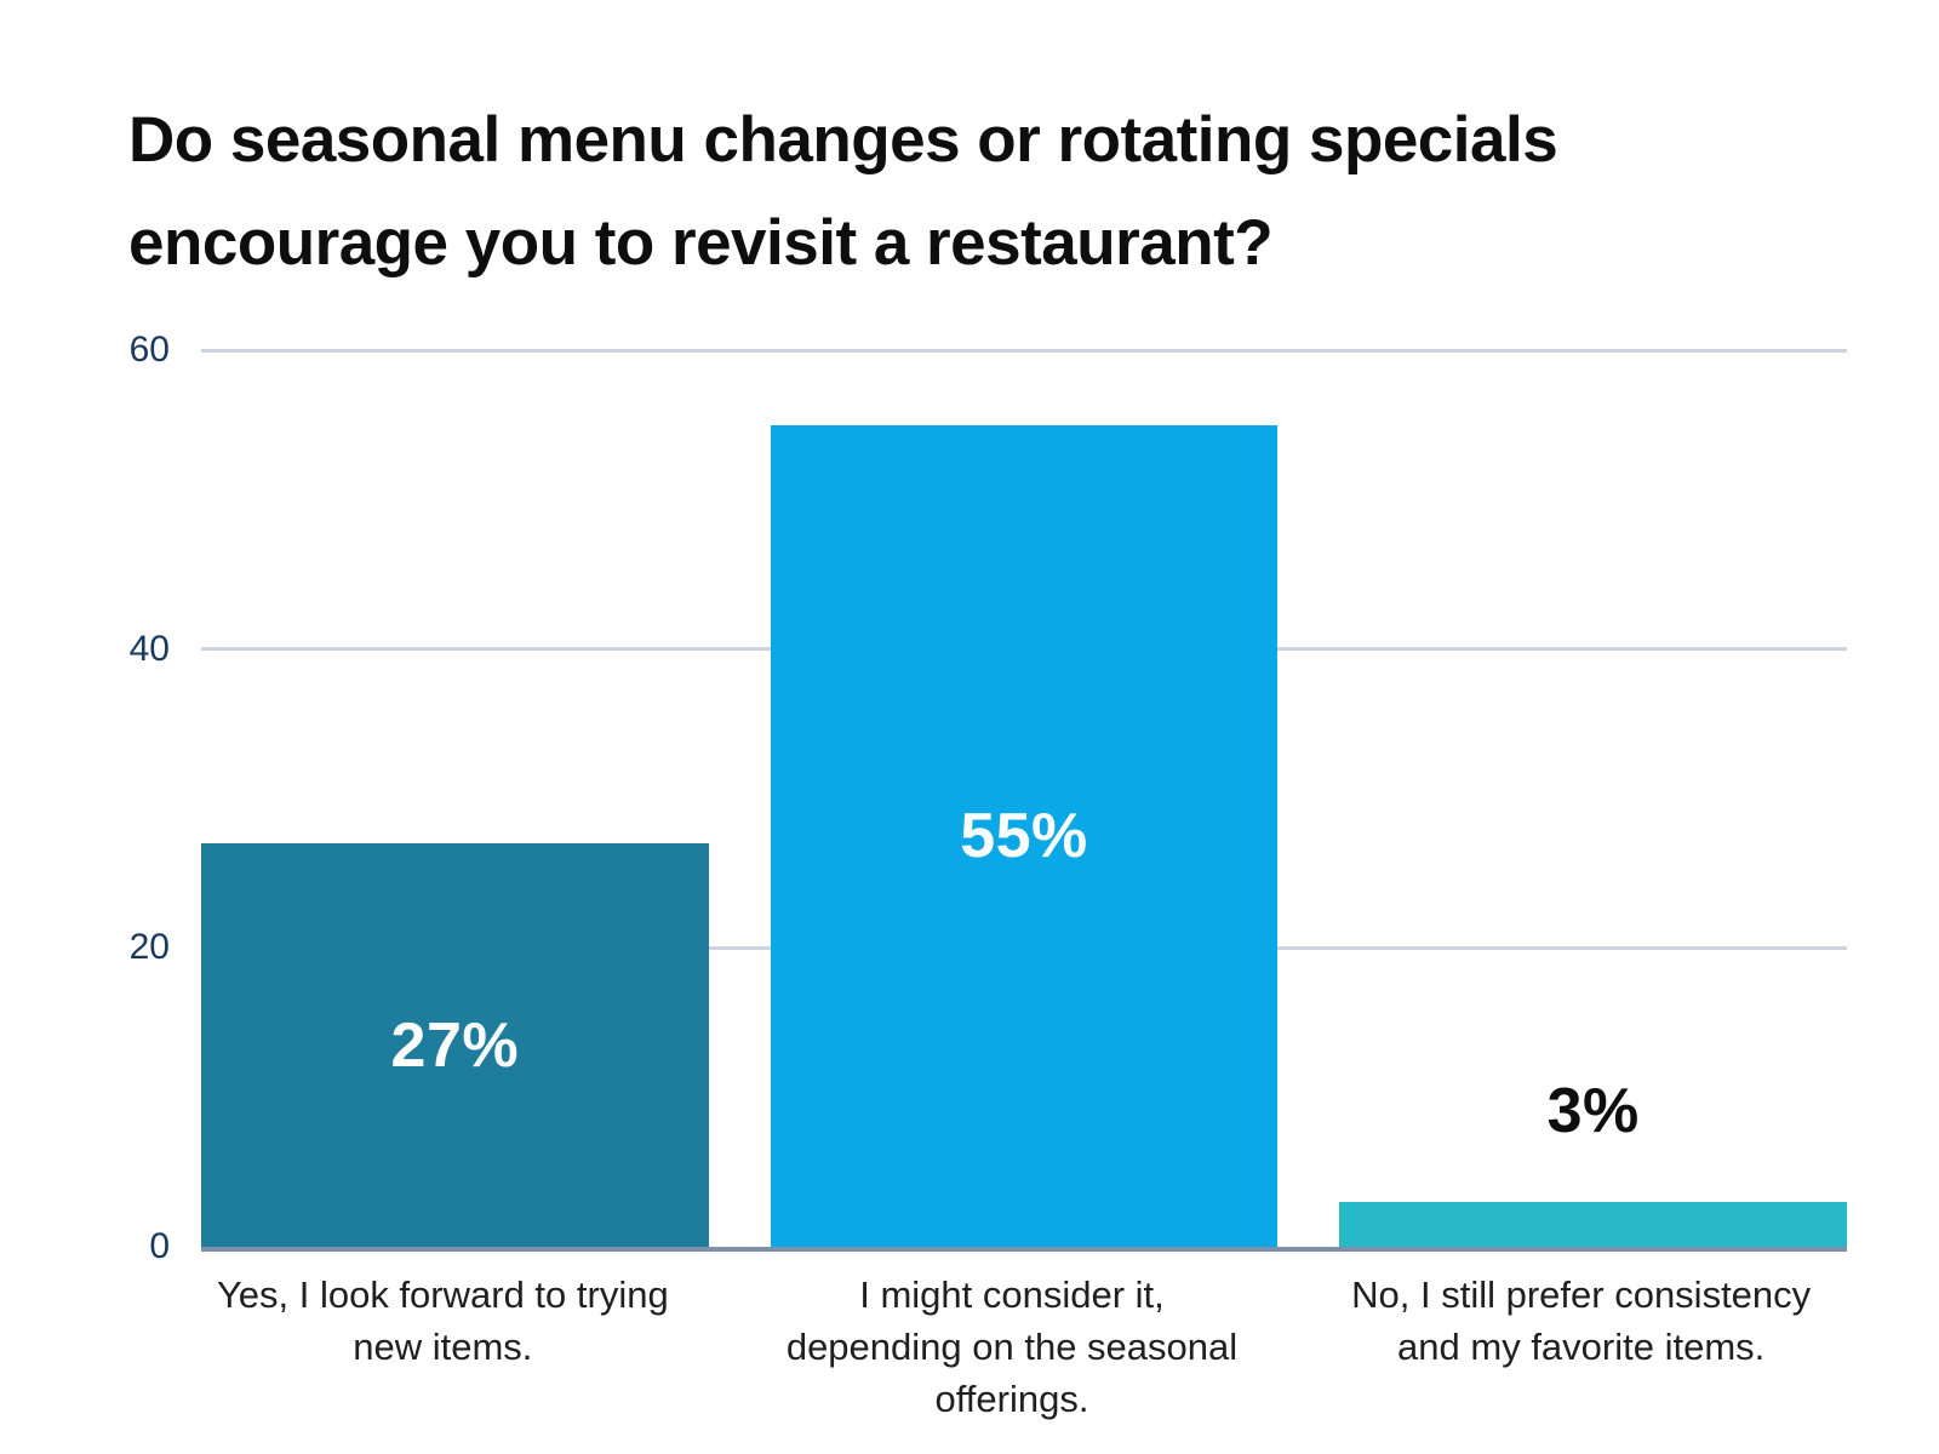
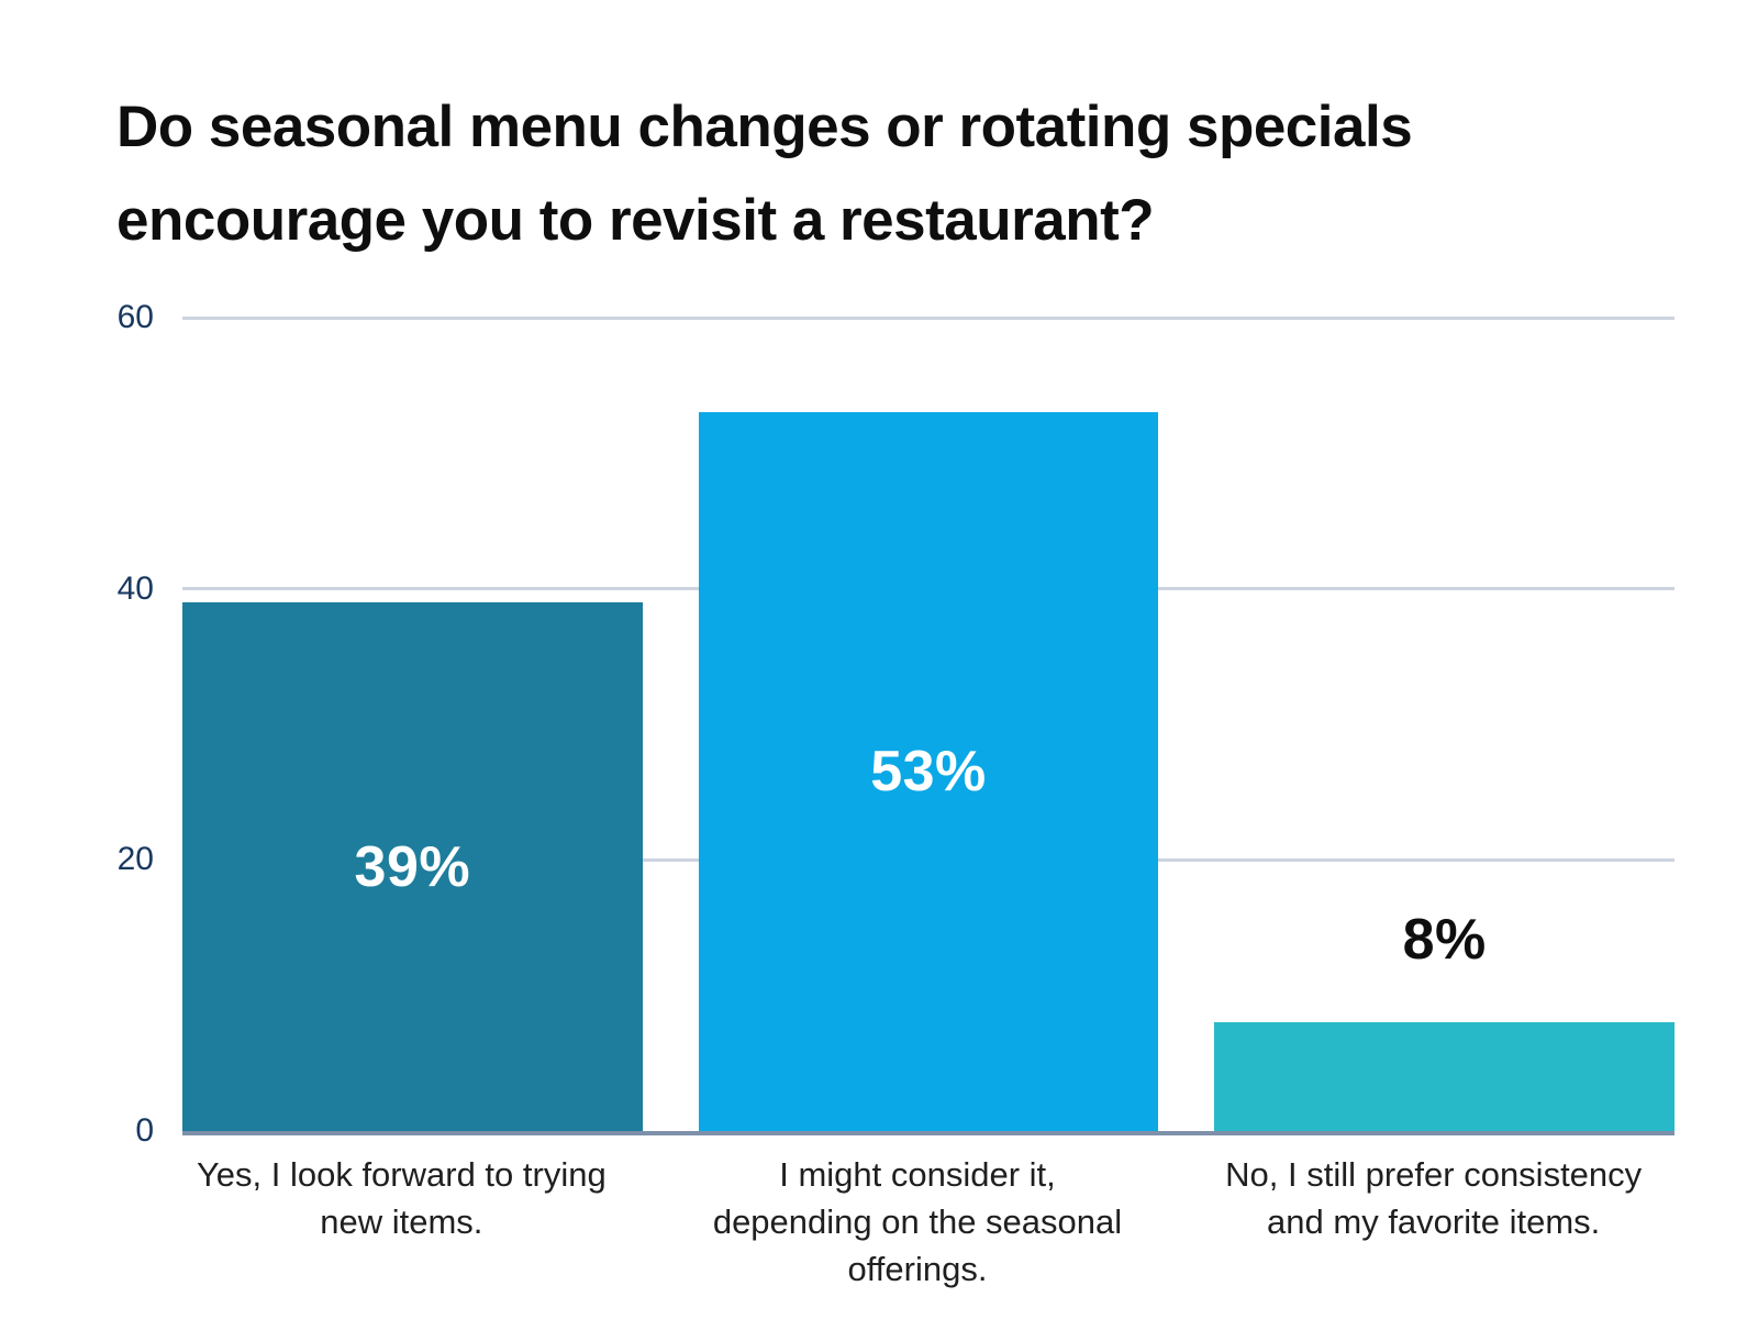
Yes, I look forward to trying new items.: 27% -> 39%
I might consider it, depending on the seasonal offerings.: 55% -> 53%
No, I still prefer consistency and my favorite items.: 3% -> 8%
